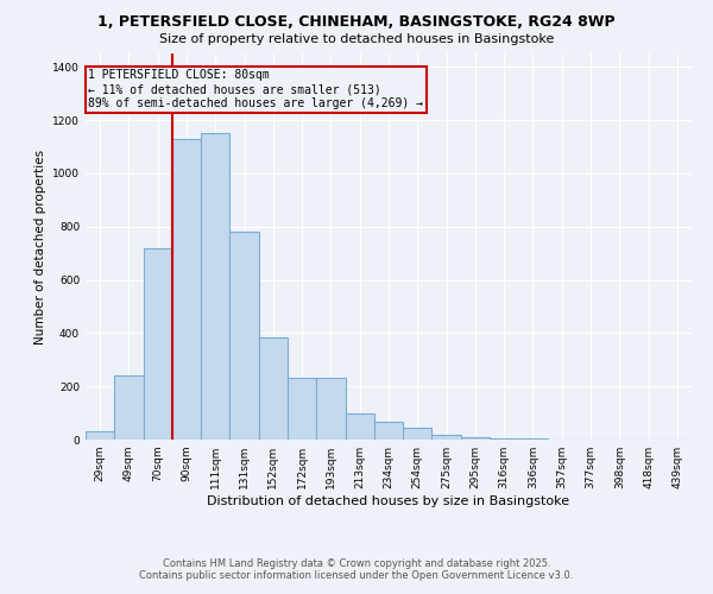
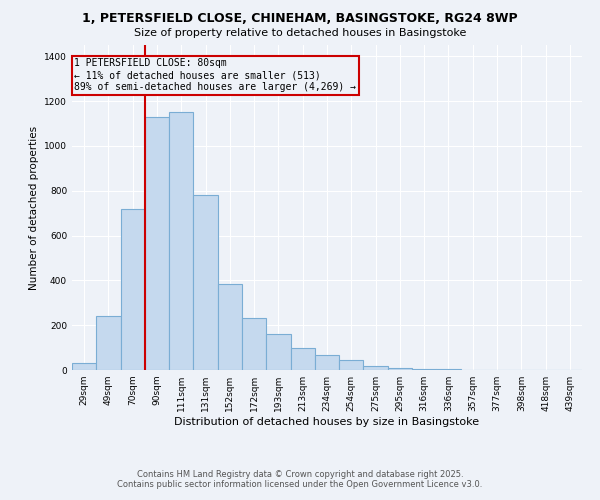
193sqm: 230 -> 160
